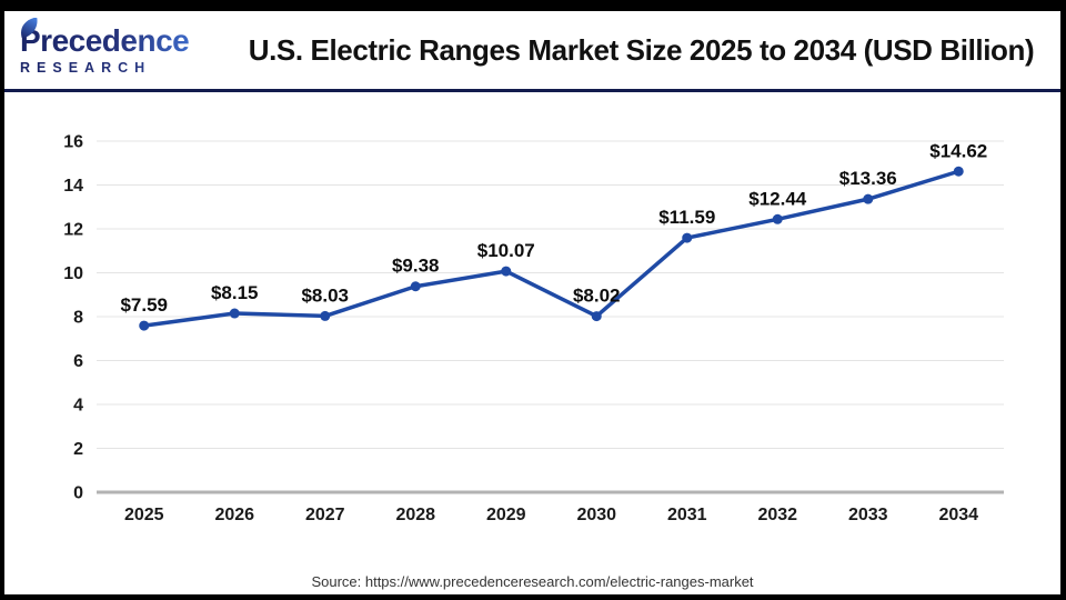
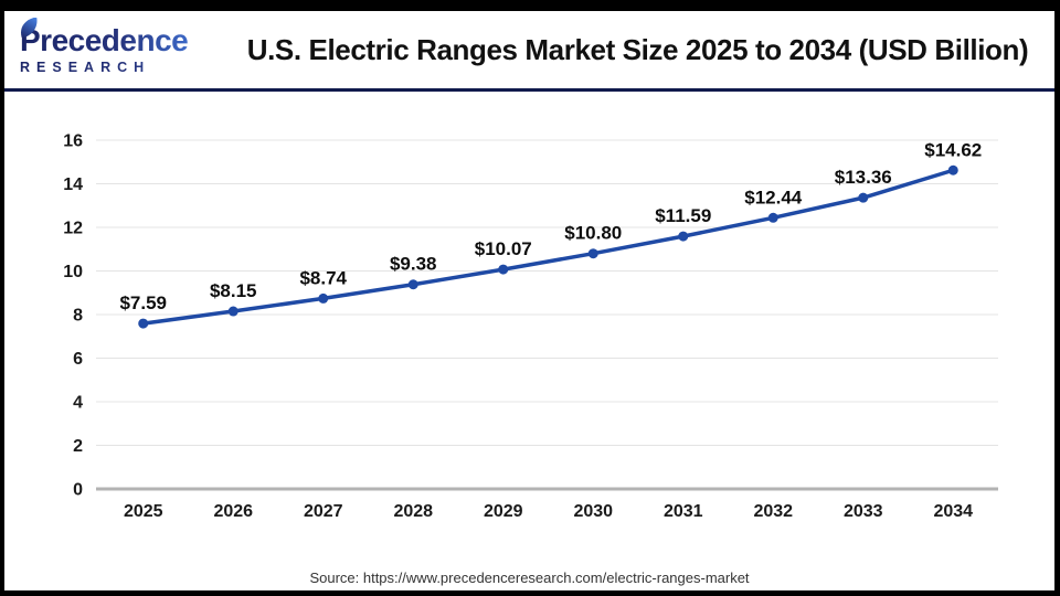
2027: $8.03 -> $8.74
2030: $8.02 -> $10.80
